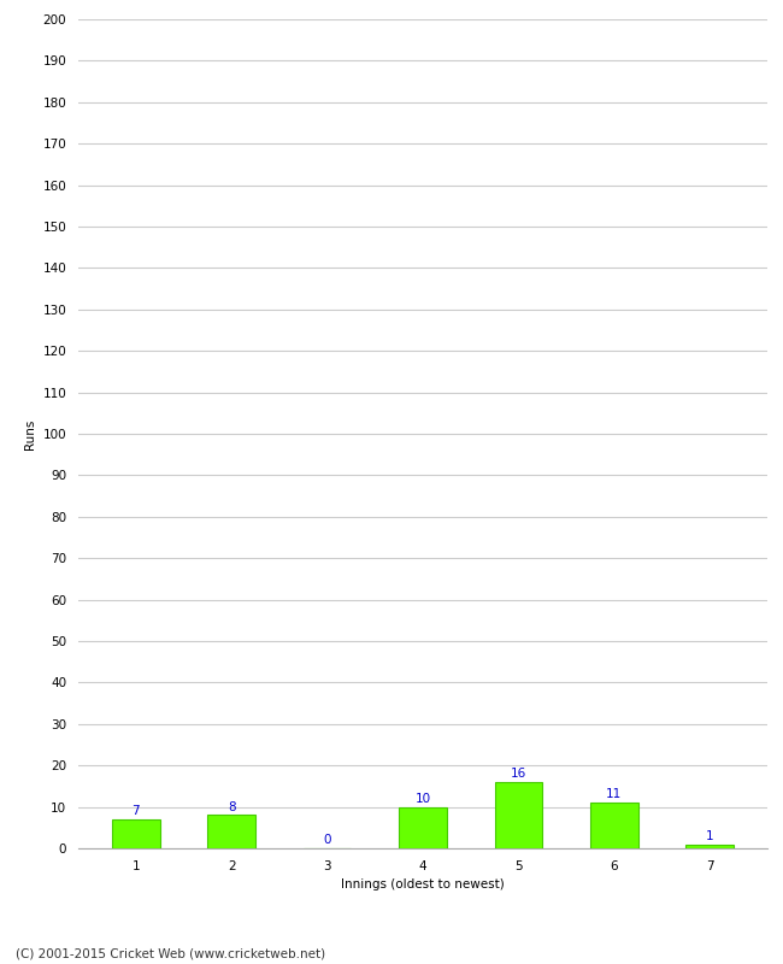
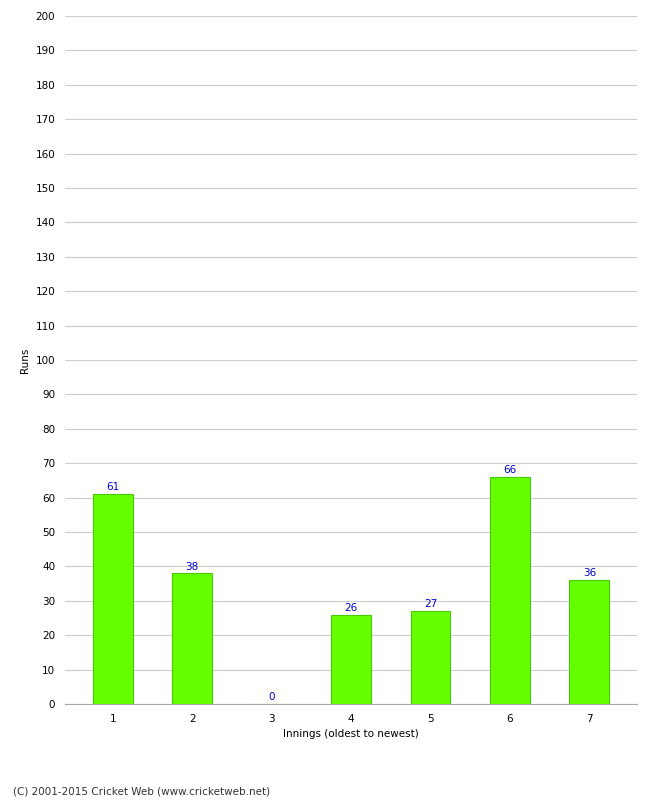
1: 7 -> 61
2: 8 -> 38
4: 10 -> 26
5: 16 -> 27
6: 11 -> 66
7: 1 -> 36
